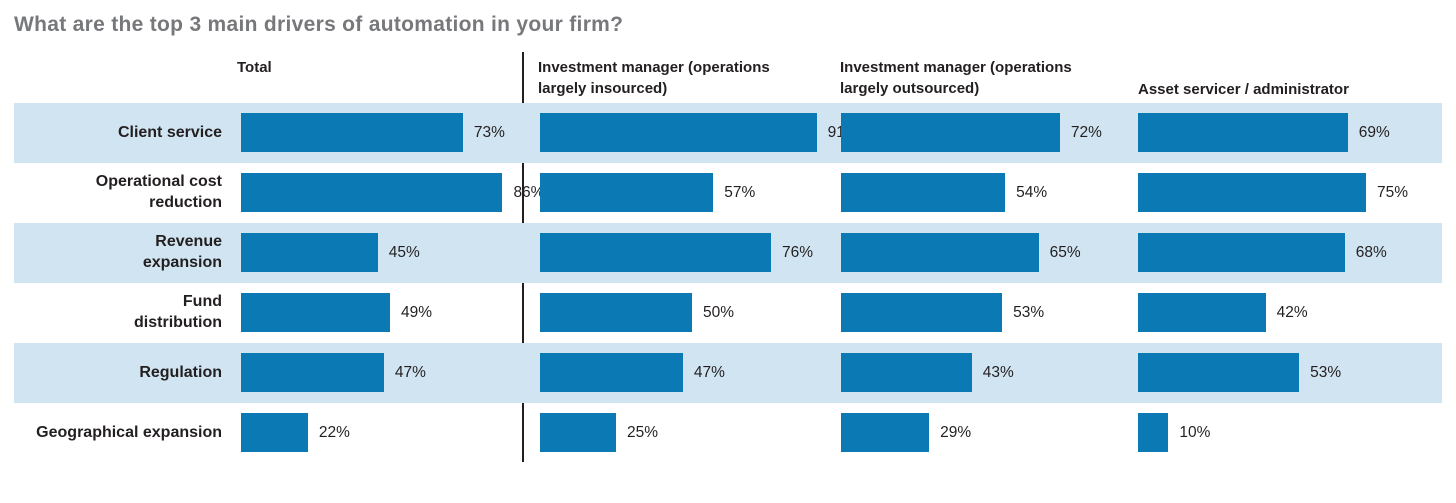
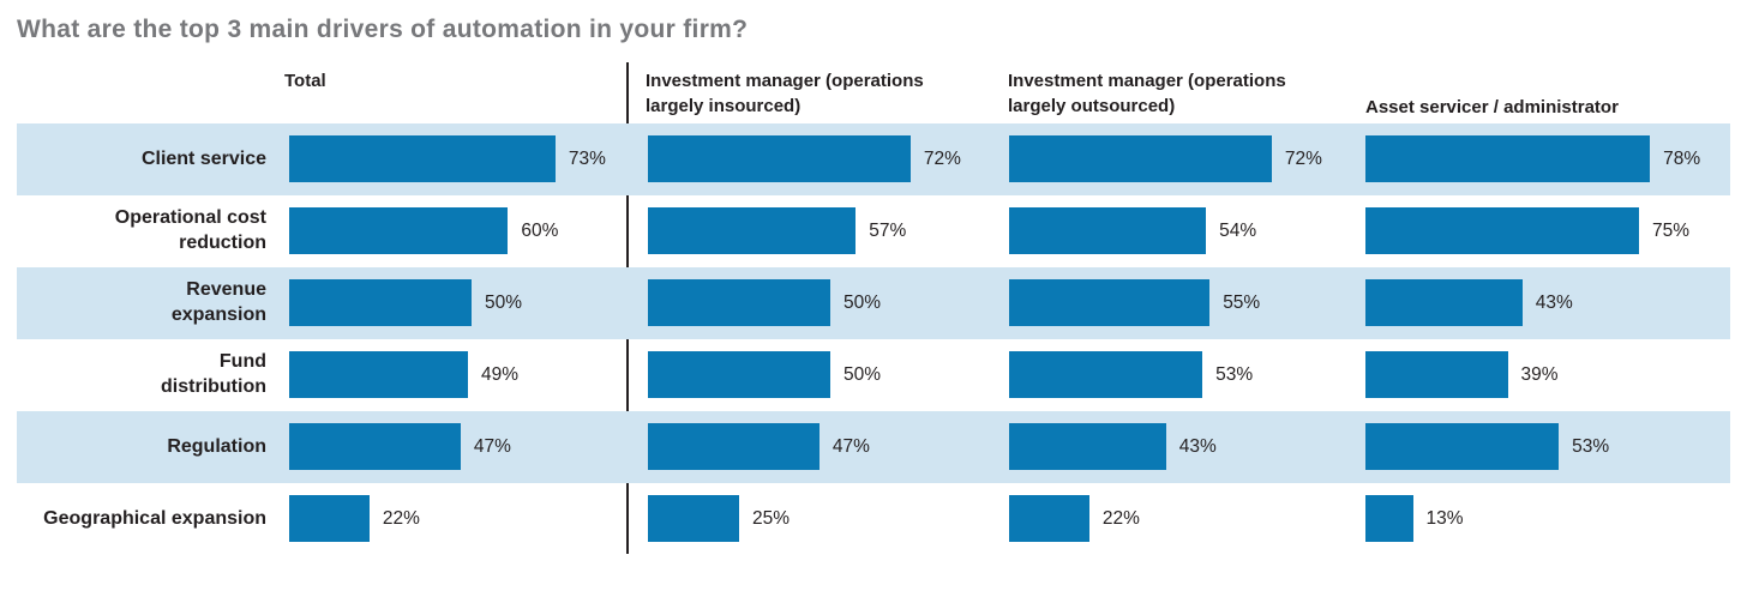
Investment manager (operations largely insourced)/Client service: 91% -> 72%
Asset servicer / administrator/Client service: 69% -> 78%
Total/Operational cost reduction: 86% -> 60%
Total/Revenue expansion: 45% -> 50%
Investment manager (operations largely insourced)/Revenue expansion: 76% -> 50%
Investment manager (operations largely outsourced)/Revenue expansion: 65% -> 55%
Asset servicer / administrator/Revenue expansion: 68% -> 43%
Asset servicer / administrator/Fund distribution: 42% -> 39%
Investment manager (operations largely outsourced)/Geographical expansion: 29% -> 22%
Asset servicer / administrator/Geographical expansion: 10% -> 13%
